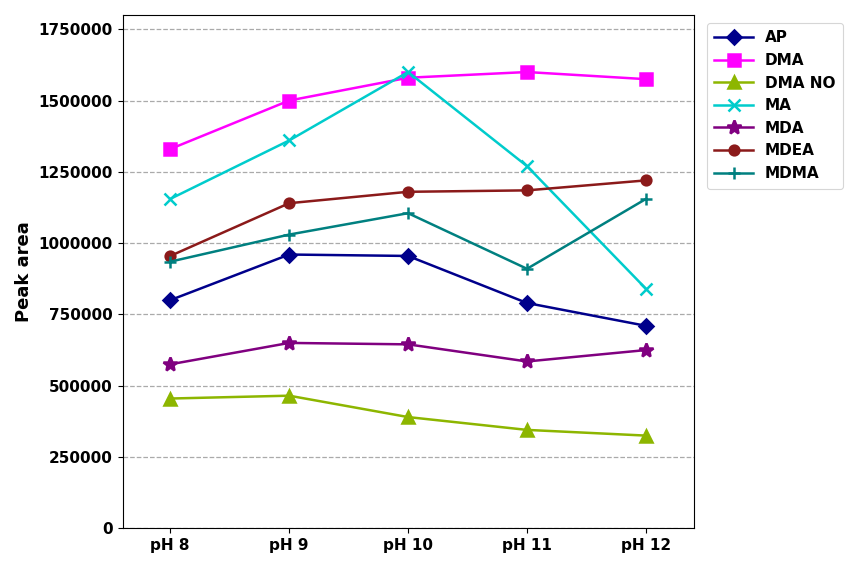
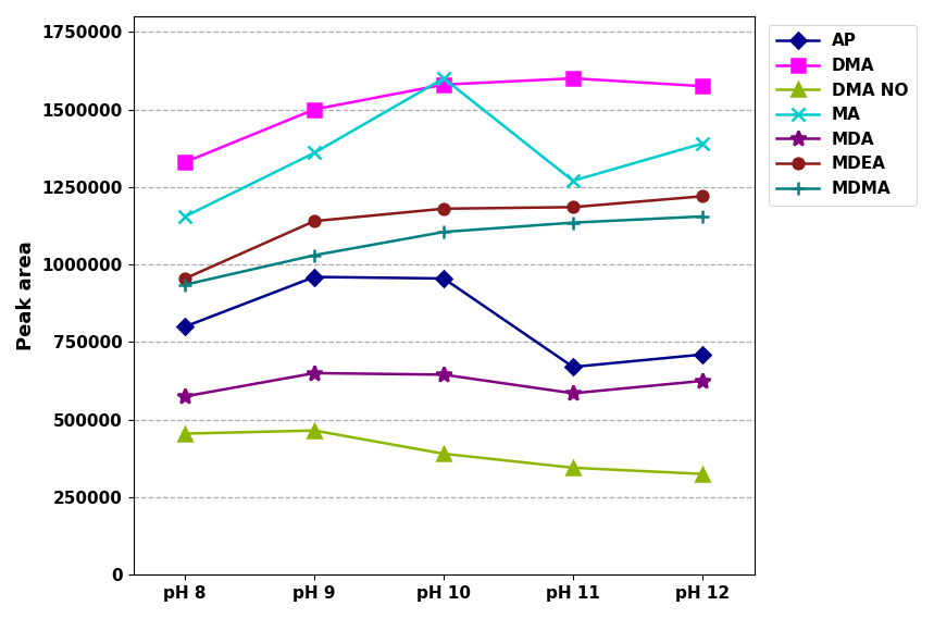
AP/pH 11: 790000 -> 670000
MDMA/pH 11: 910000 -> 1135000
MA/pH 12: 840000 -> 1390000
